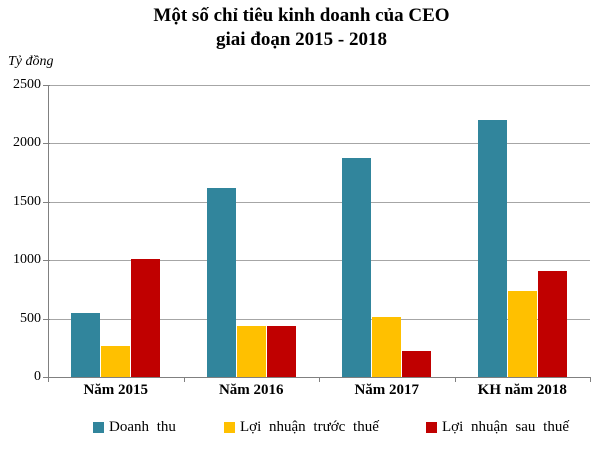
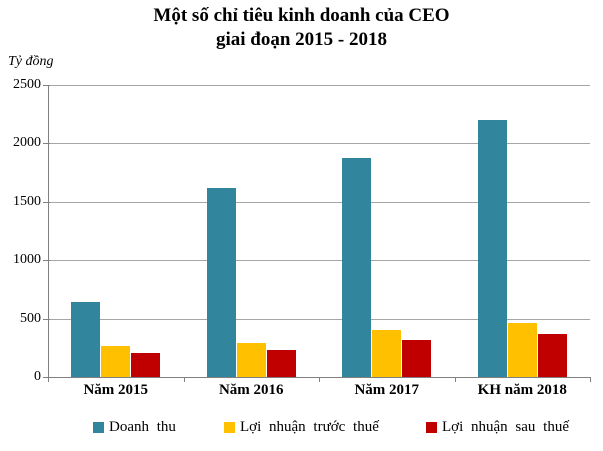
Doanh thu/Năm 2015: 550 -> 640
Lợi nhuận sau thuế/Năm 2015: 1010 -> 200
Lợi nhuận trước thuế/Năm 2016: 440 -> 290
Lợi nhuận sau thuế/Năm 2016: 440 -> 230
Lợi nhuận trước thuế/Năm 2017: 510 -> 410
Lợi nhuận sau thuế/Năm 2017: 220 -> 320
Lợi nhuận trước thuế/KH năm 2018: 740 -> 470
Lợi nhuận sau thuế/KH năm 2018: 910 -> 370
